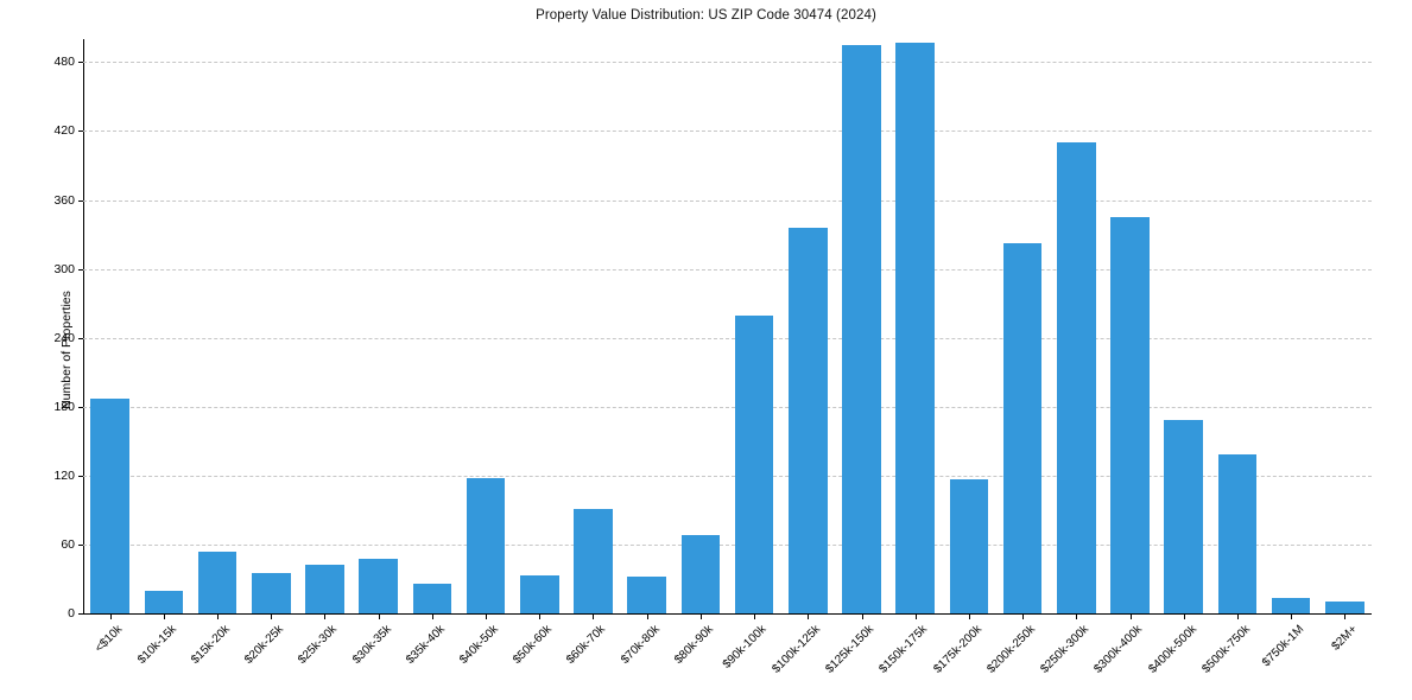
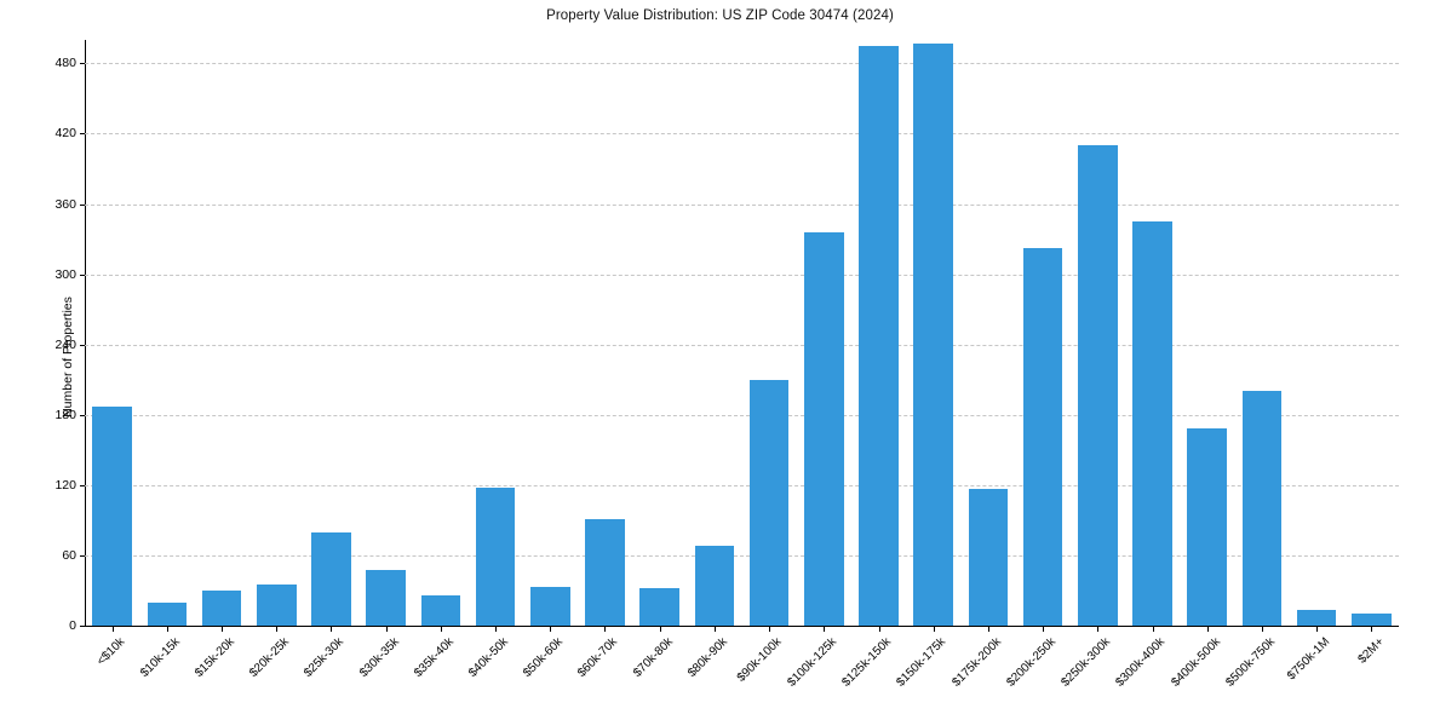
$15k-20k: 50 -> 30
$25k-30k: 40 -> 80
$90k-100k: 260 -> 210
$500k-750k: 140 -> 200
